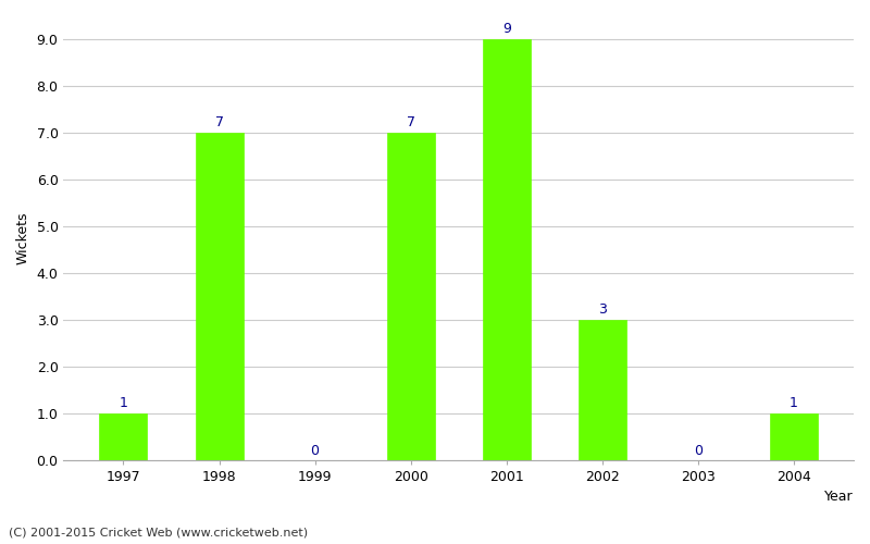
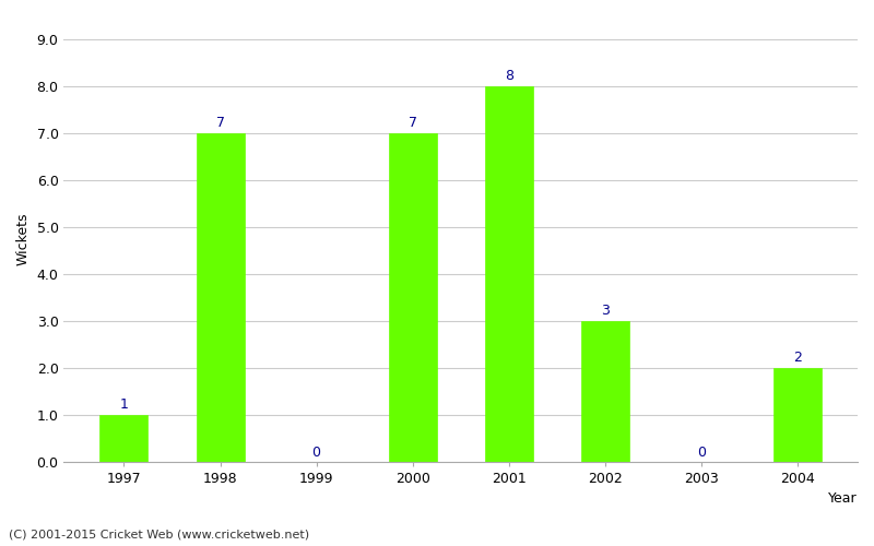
2001: 9 -> 8
2004: 1 -> 2
